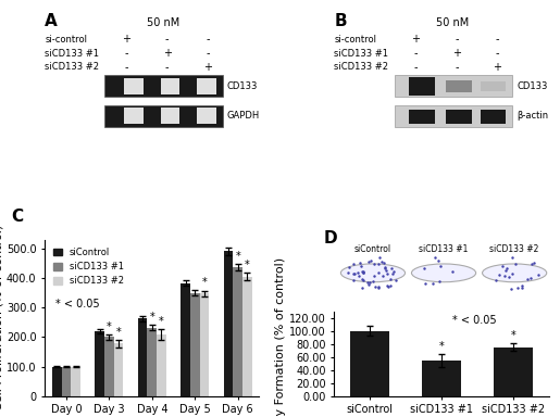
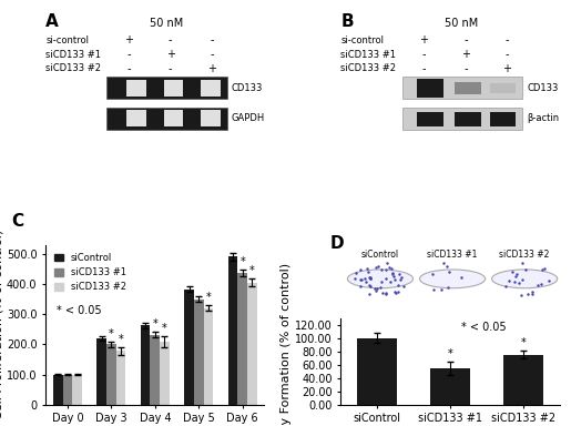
siCD133 #2/Day 5: 347 -> 320
